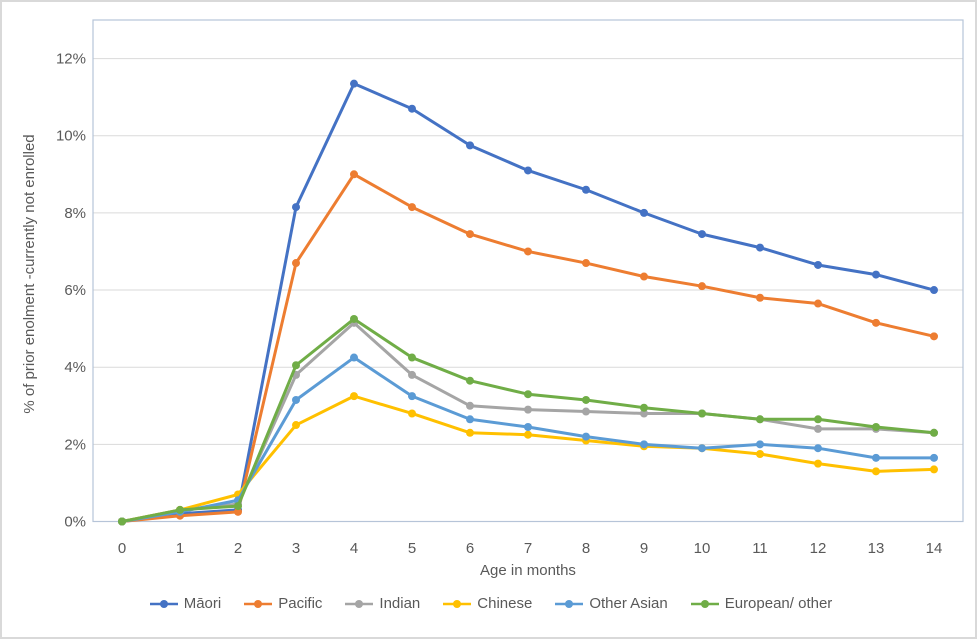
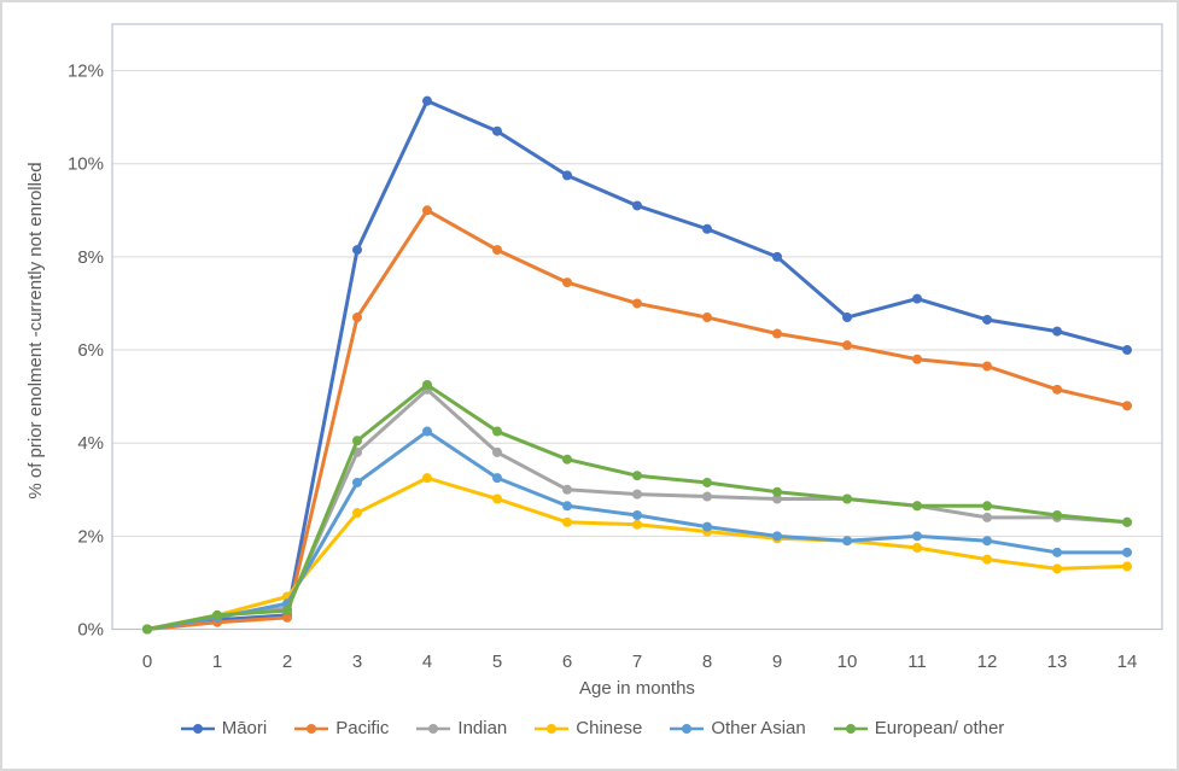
Māori/10: 7.5% -> 6.7%
